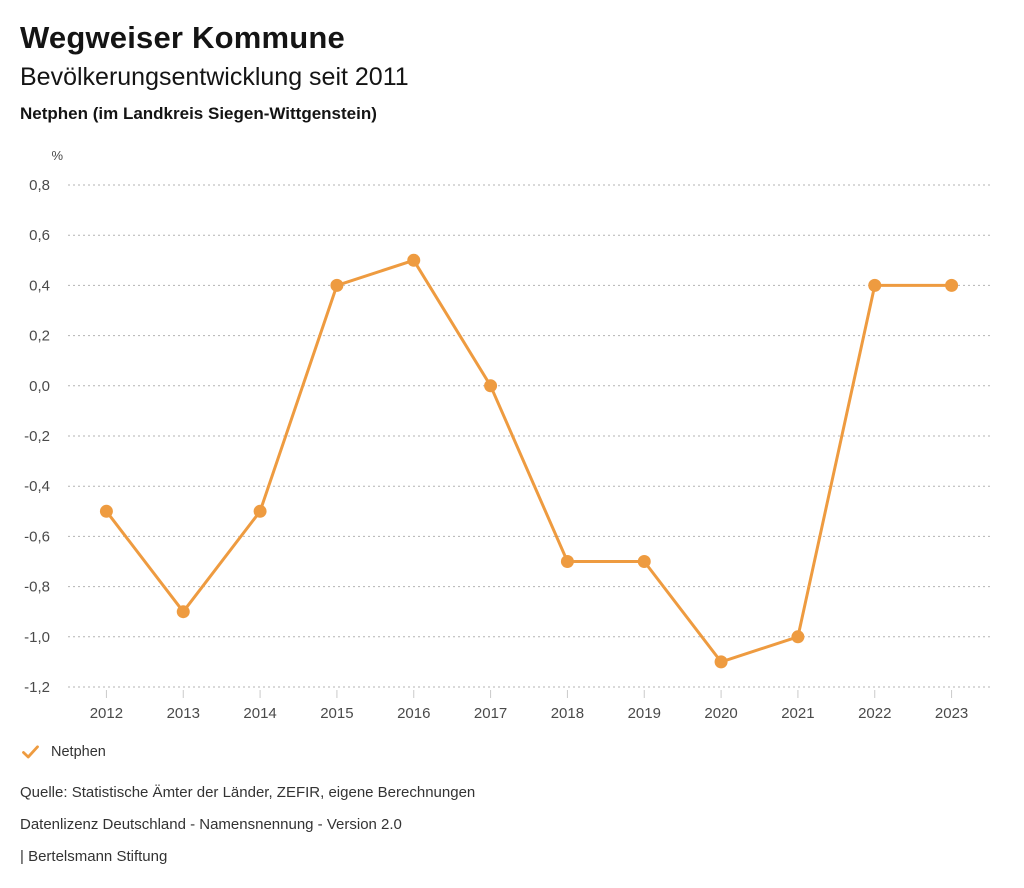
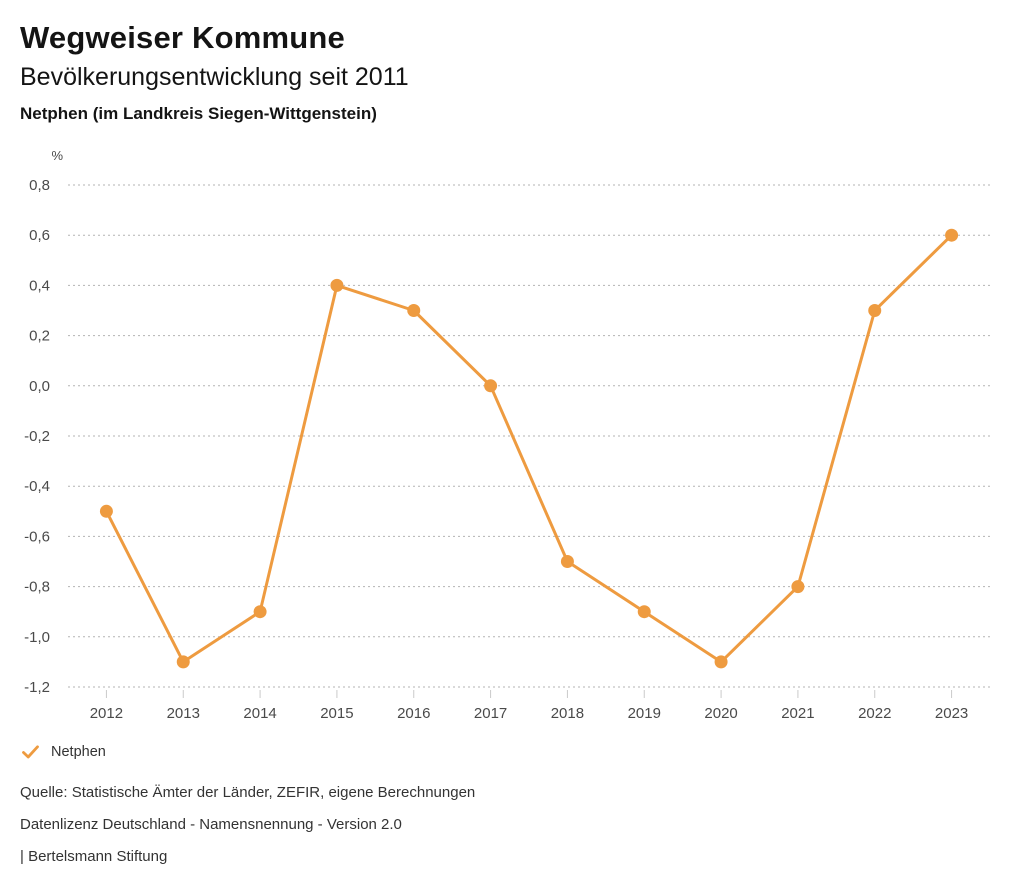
2013: -0,9 -> -1,1
2014: -0,5 -> -0,9
2016: 0,5 -> 0,3
2019: -0,7 -> -0,9
2021: -1,0 -> -0,8
2022: 0,4 -> 0,3
2023: 0,4 -> 0,6
